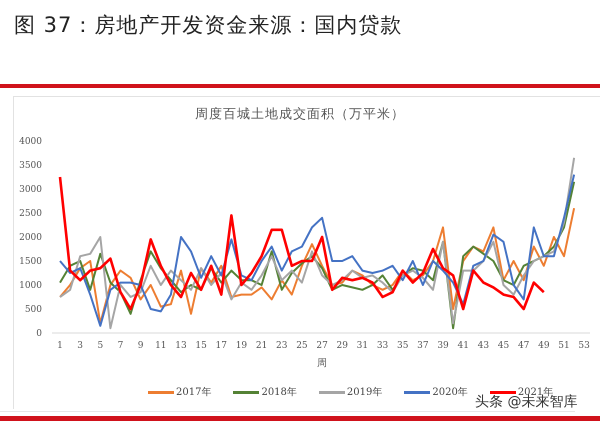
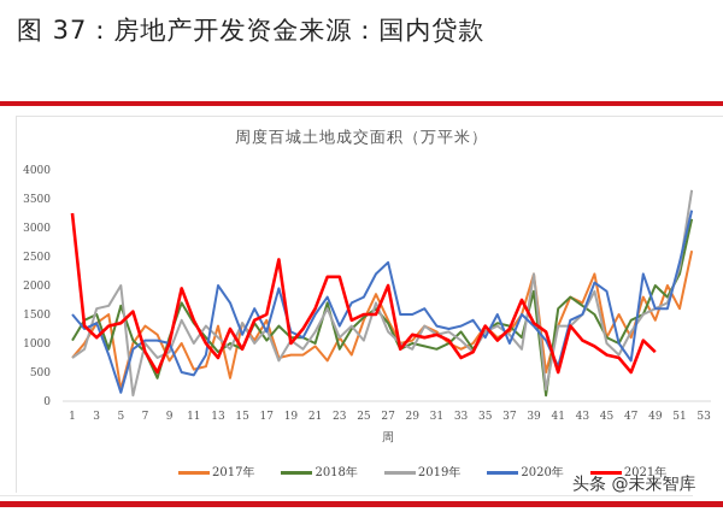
2021年/17: 800 -> 1500
2019年/29: 1100 -> 900
2019年/39: 1900 -> 2200
2017年/41: 1500 -> 1300
2018年/49: 1600 -> 2000
